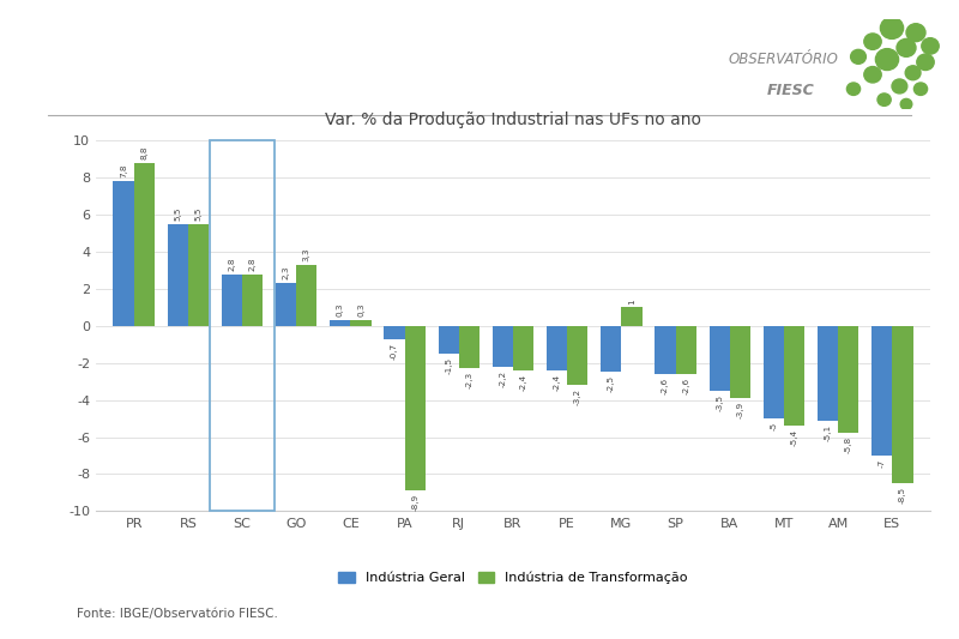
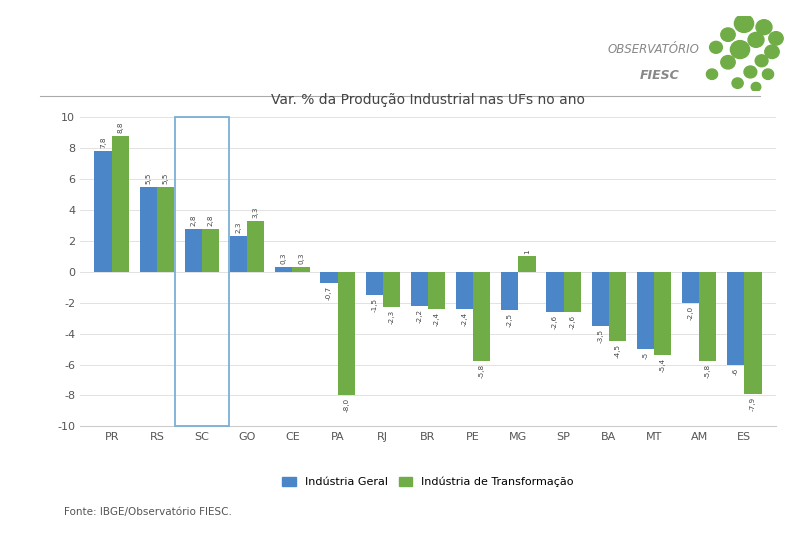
Indústria de Transformação/PA: -8,9 -> -8,0
Indústria de Transformação/PE: -3,2 -> -5,8
Indústria de Transformação/BA: -3,9 -> -4,5
Indústria Geral/AM: -5,1 -> -2,0
Indústria Geral/ES: -7 -> -6
Indústria de Transformação/ES: -8,5 -> -7,9
